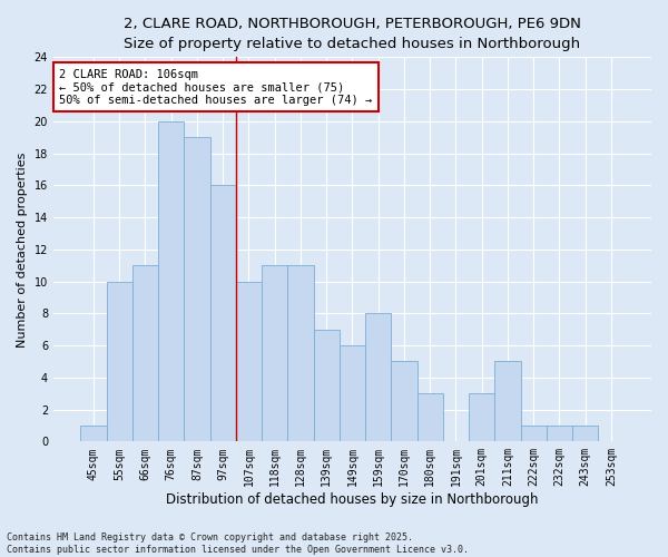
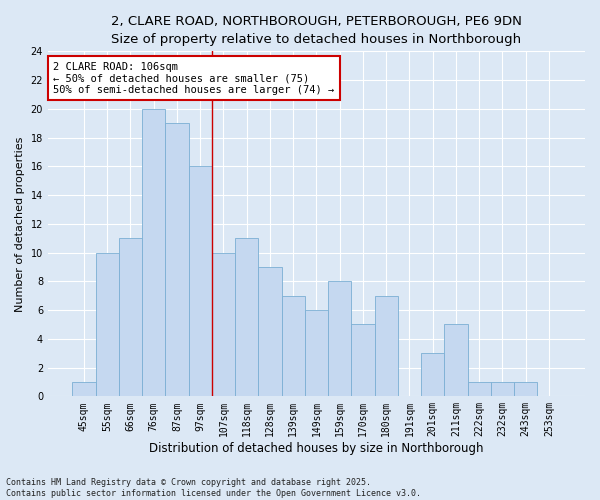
128sqm: 11 -> 9
180sqm: 3 -> 7
